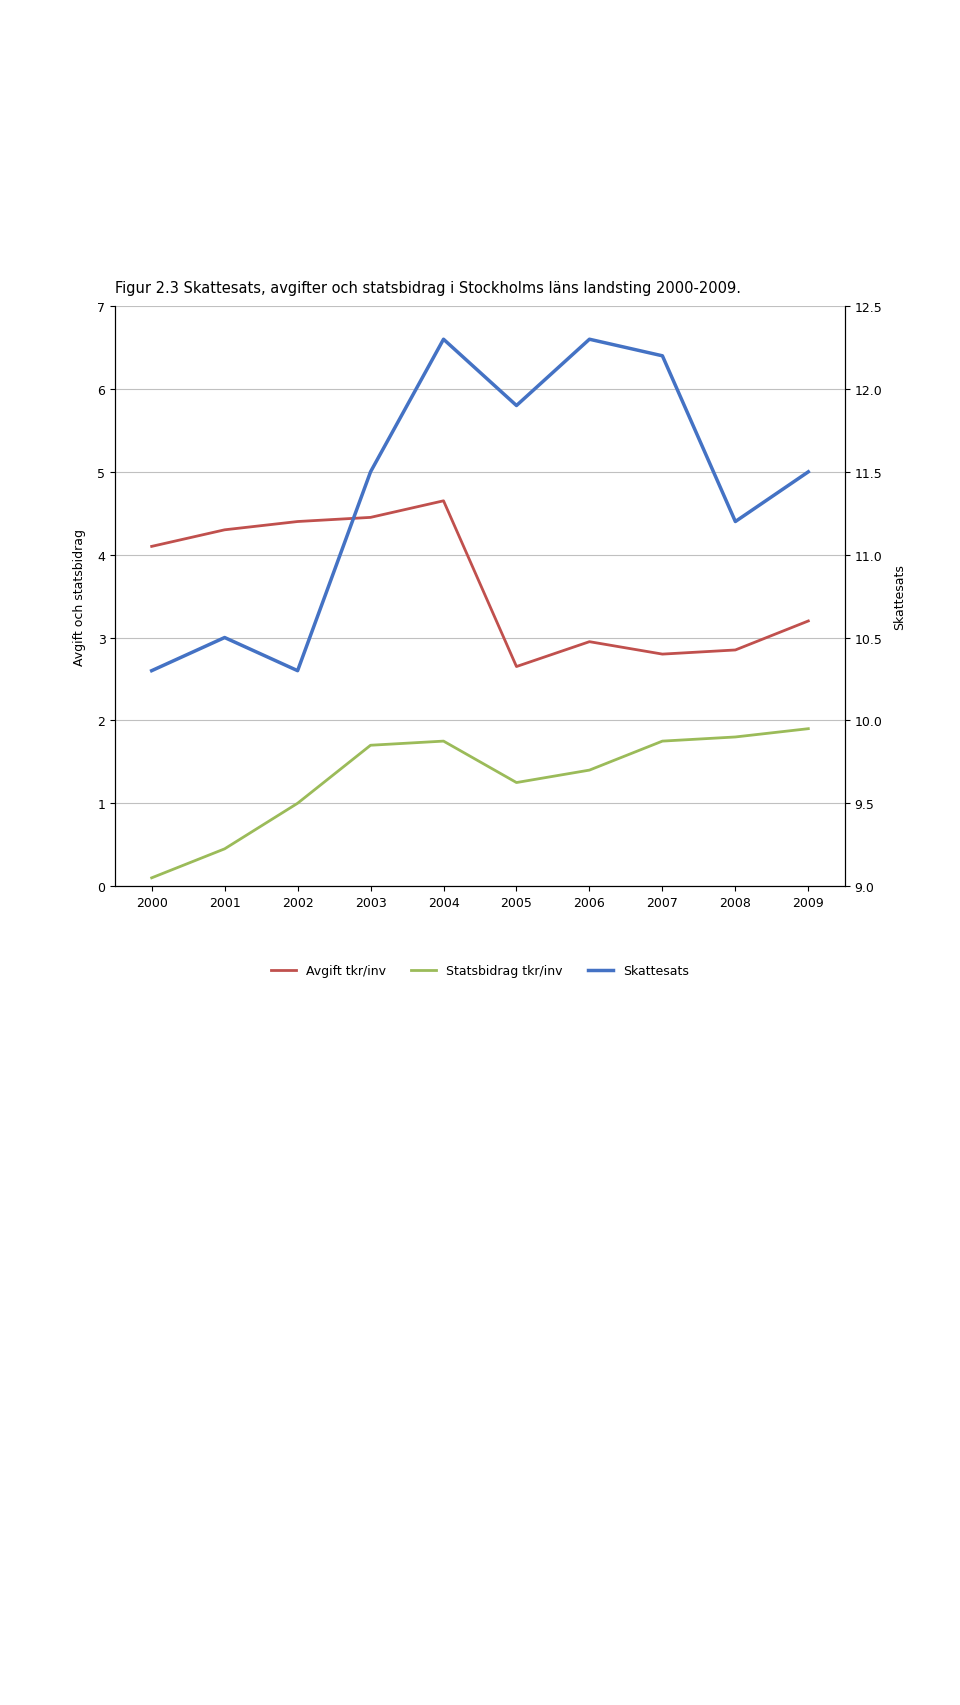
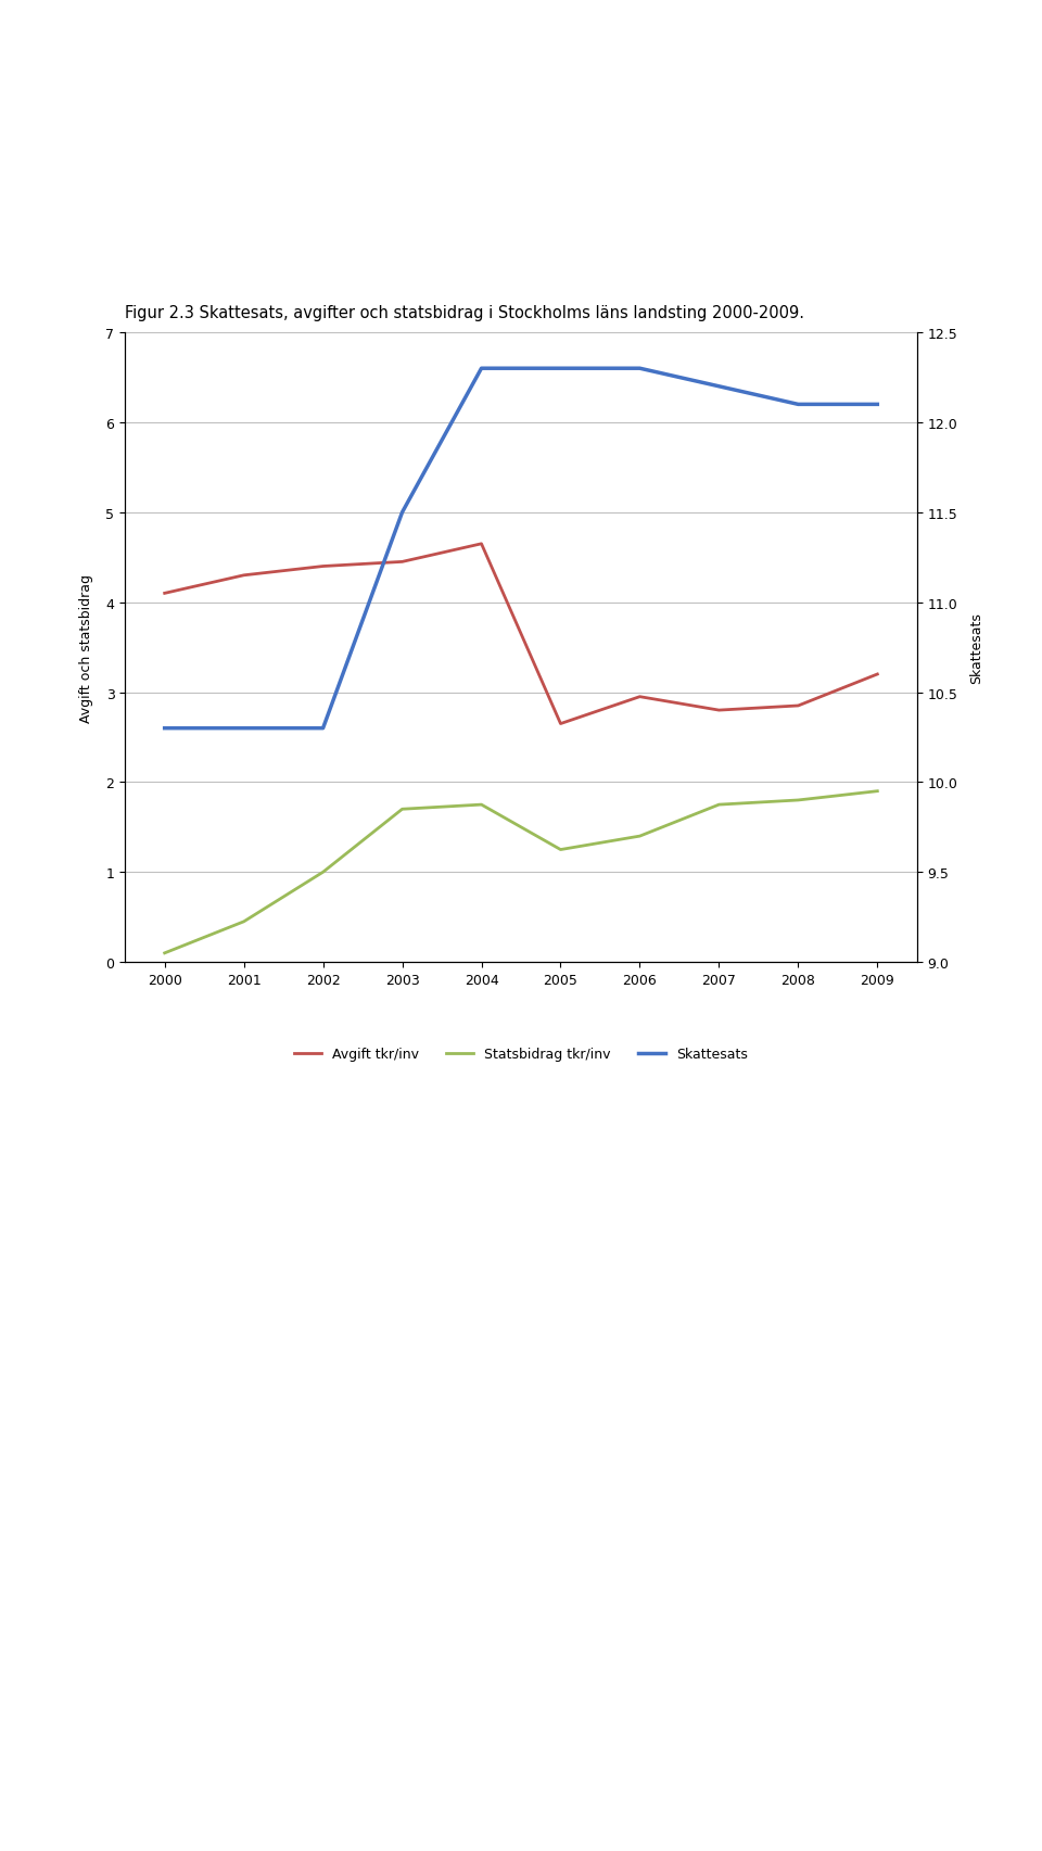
Skattesats/2001: 10.5 -> 10.3
Skattesats/2005: 11.9 -> 12.3
Skattesats/2008: 11.2 -> 12.1
Skattesats/2009: 11.5 -> 12.1
